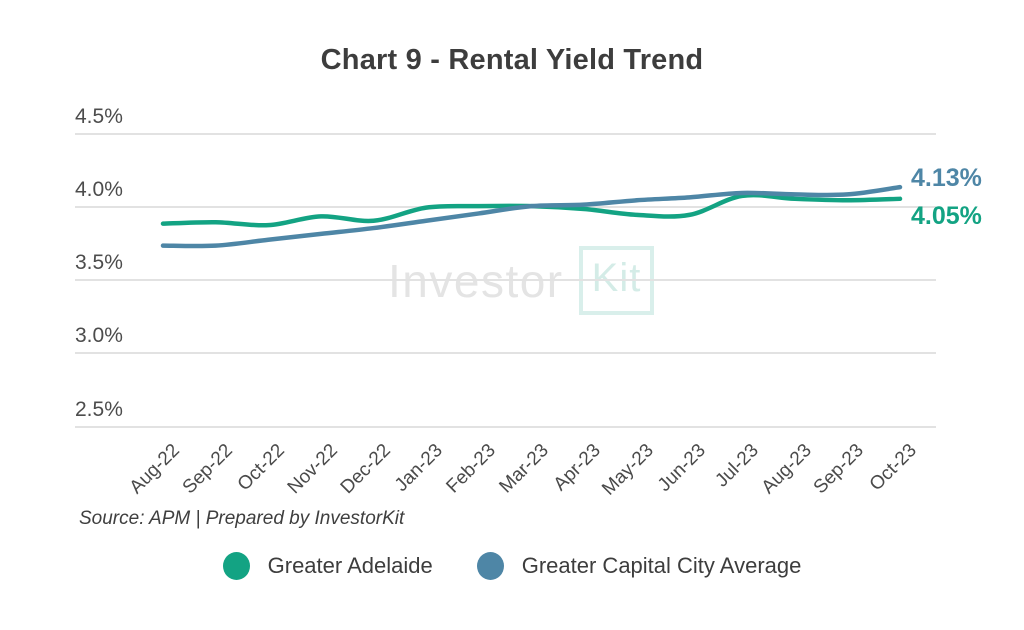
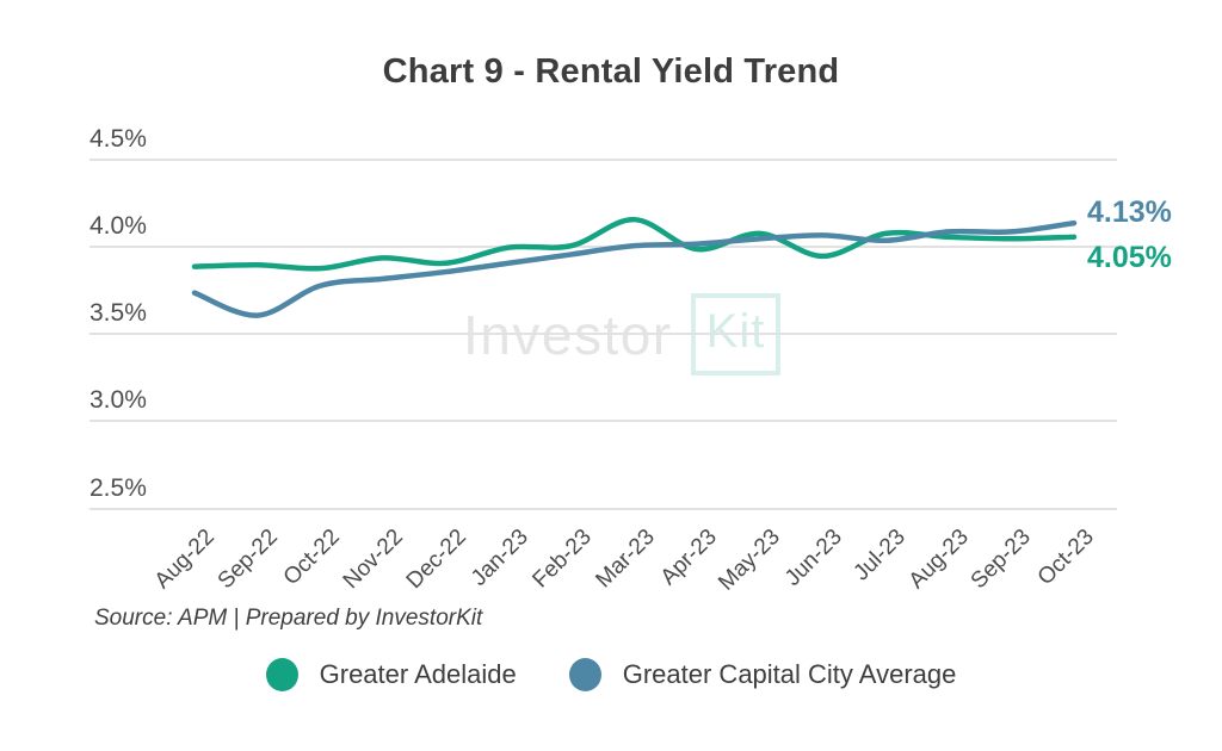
Greater Capital City Average/Sep-22: 3.73% -> 3.60%
Greater Adelaide/Mar-23: 4.00% -> 4.15%
Greater Adelaide/May-23: 3.94% -> 4.07%
Greater Capital City Average/Jul-23: 4.09% -> 4.03%
